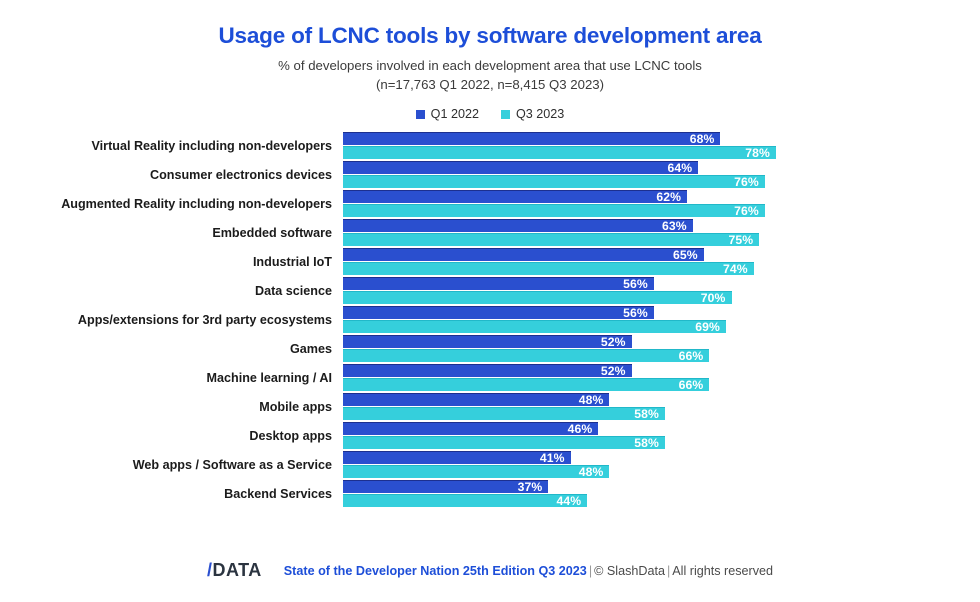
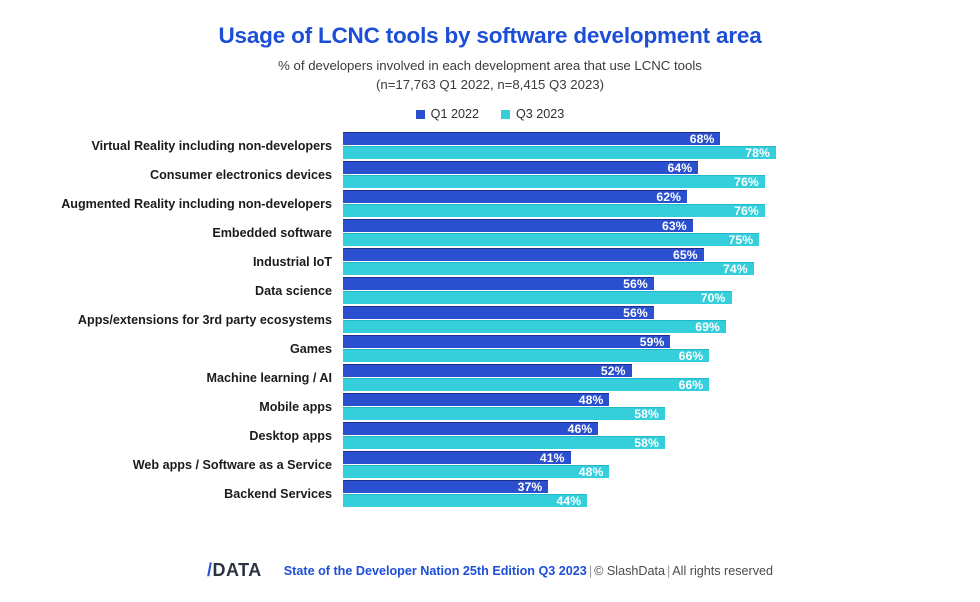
Q1 2022/Games: 52% -> 59%
